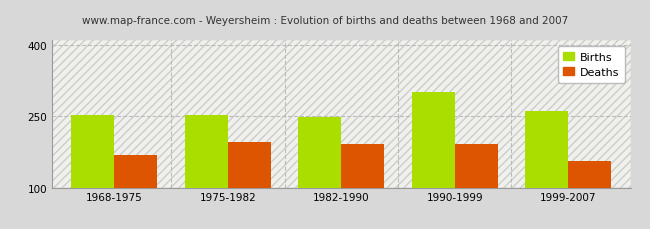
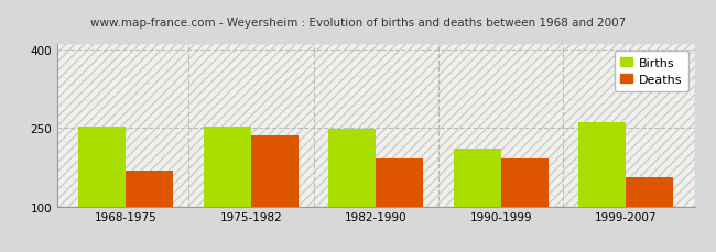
Deaths/1975-1982: 195 -> 235
Births/1990-1999: 302 -> 210
